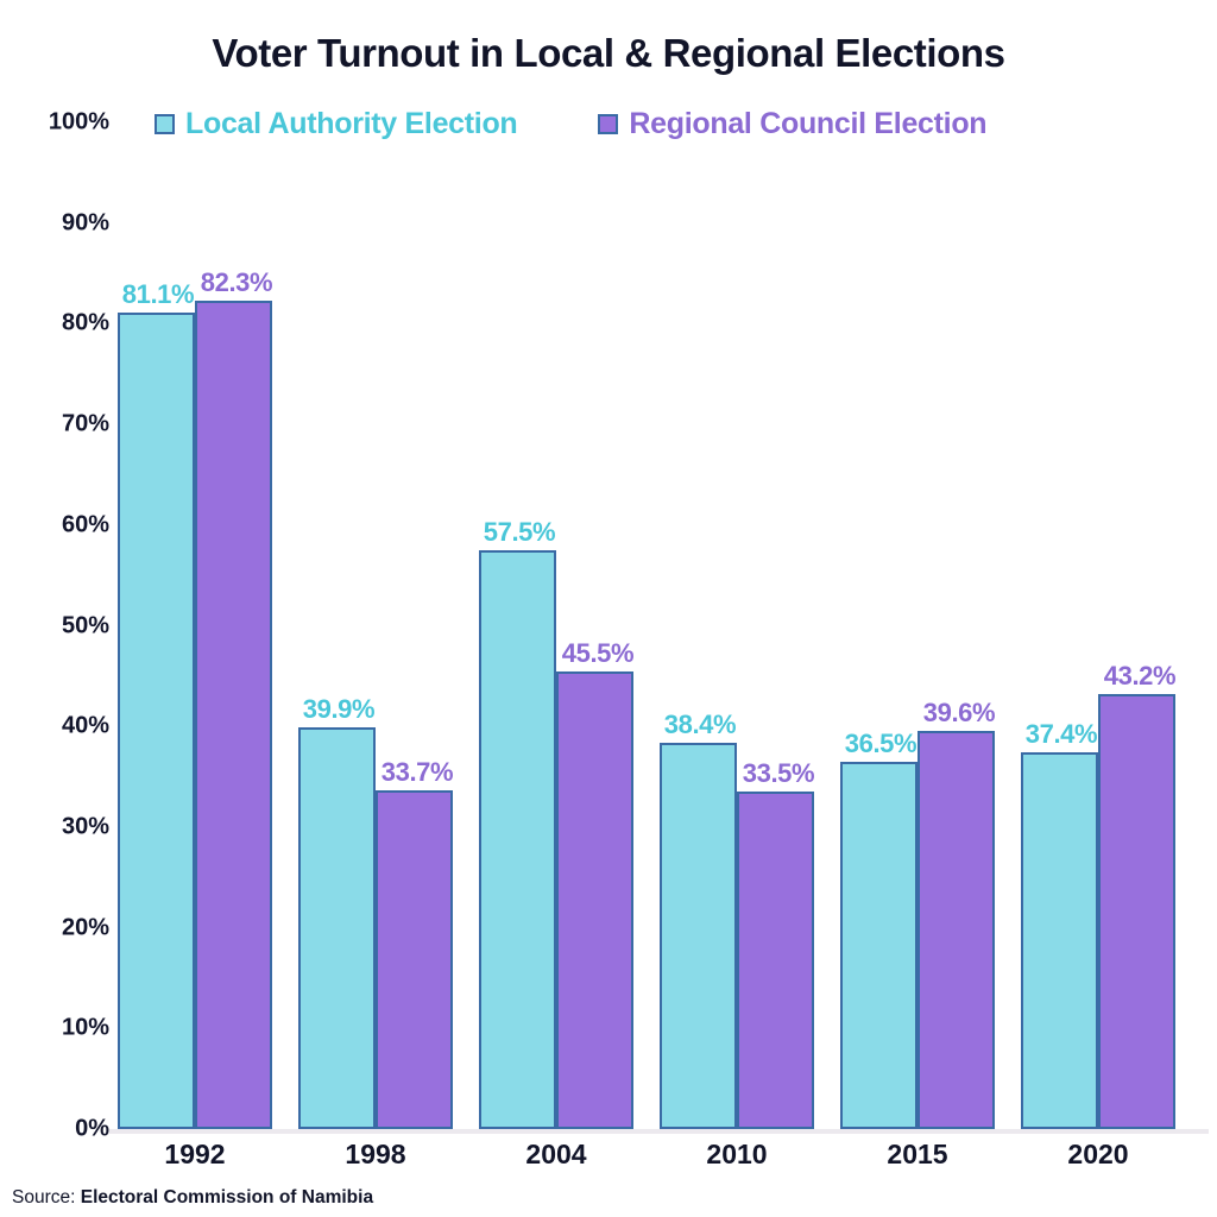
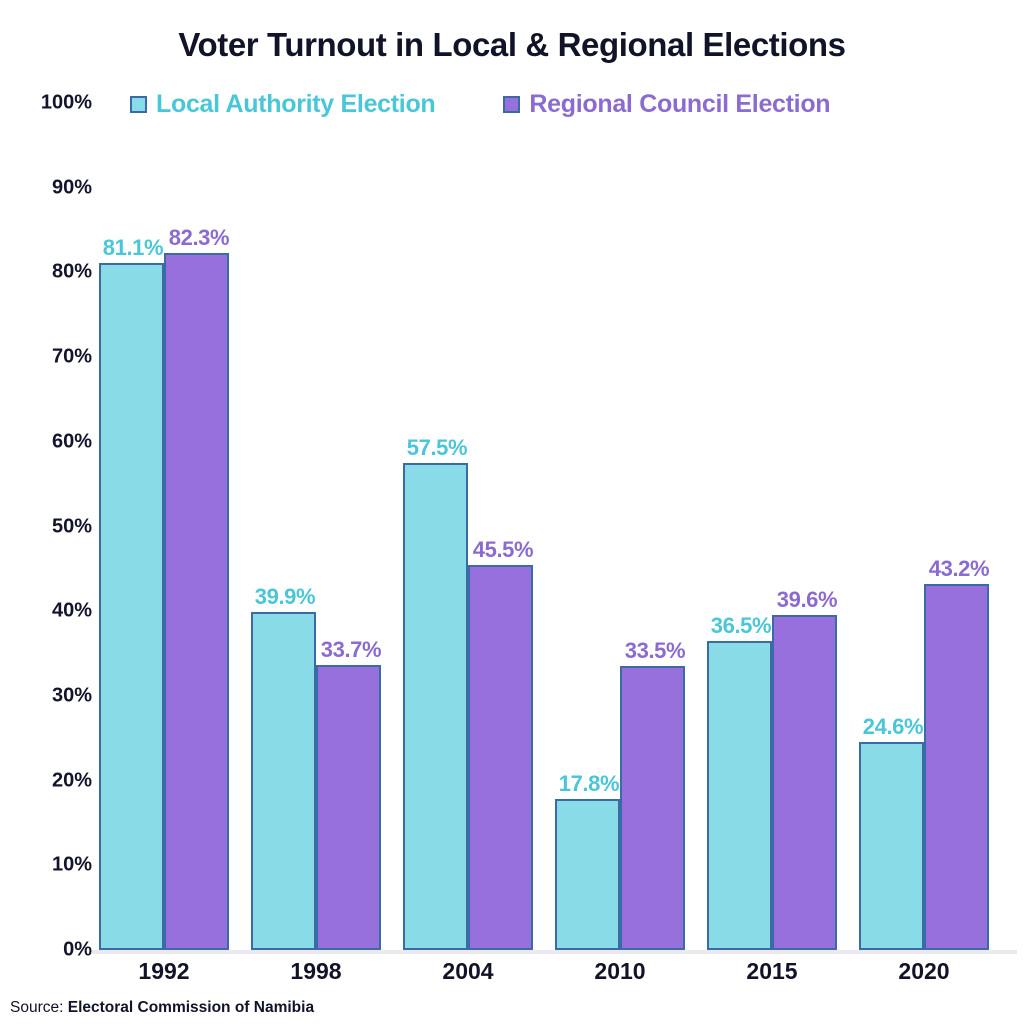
Local Authority Election/2010: 38.4% -> 17.8%
Local Authority Election/2020: 37.4% -> 24.6%
